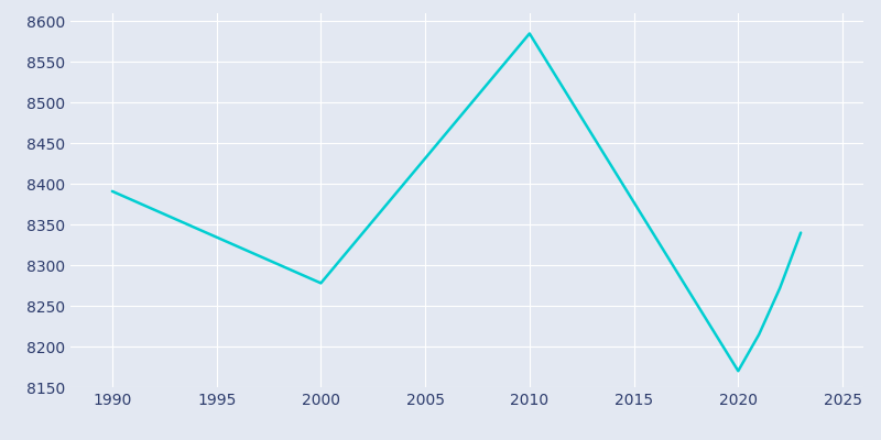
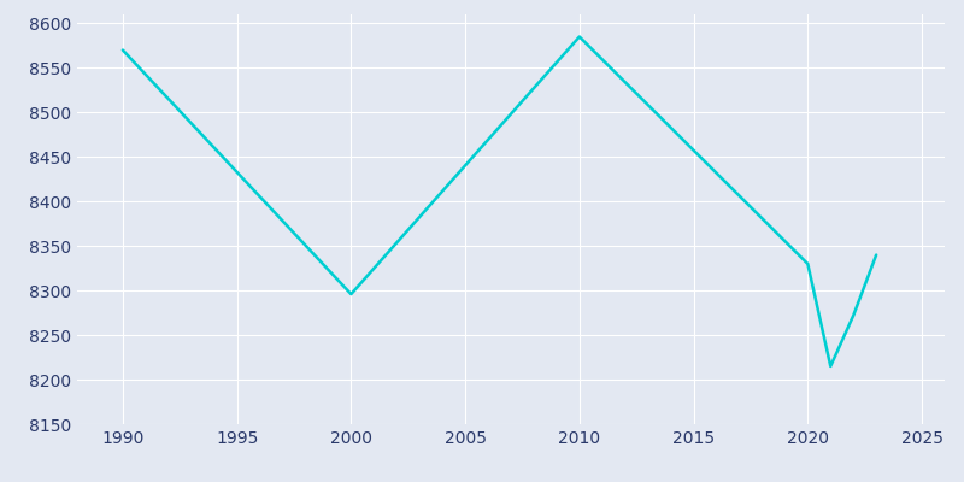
1990: 8391 -> 8570
2000: 8278 -> 8296
2020: 8170 -> 8330
